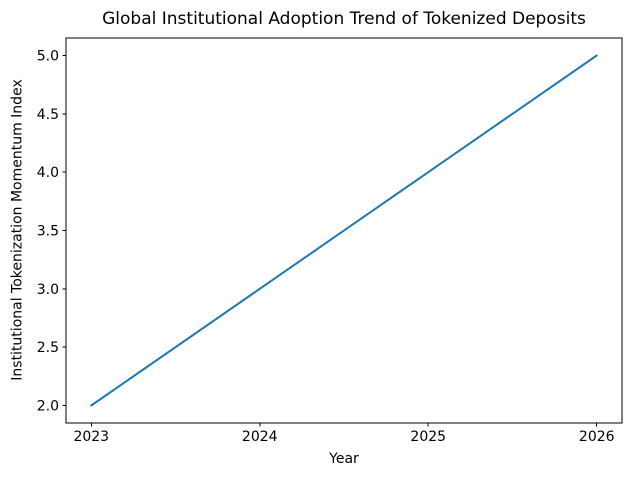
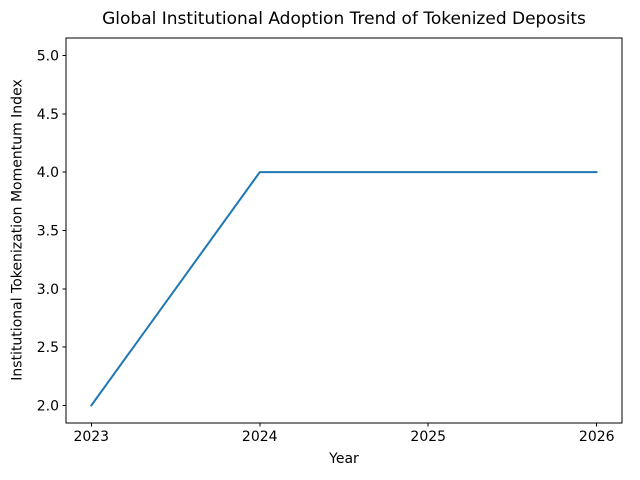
2024: 3 -> 4
2026: 5 -> 4
